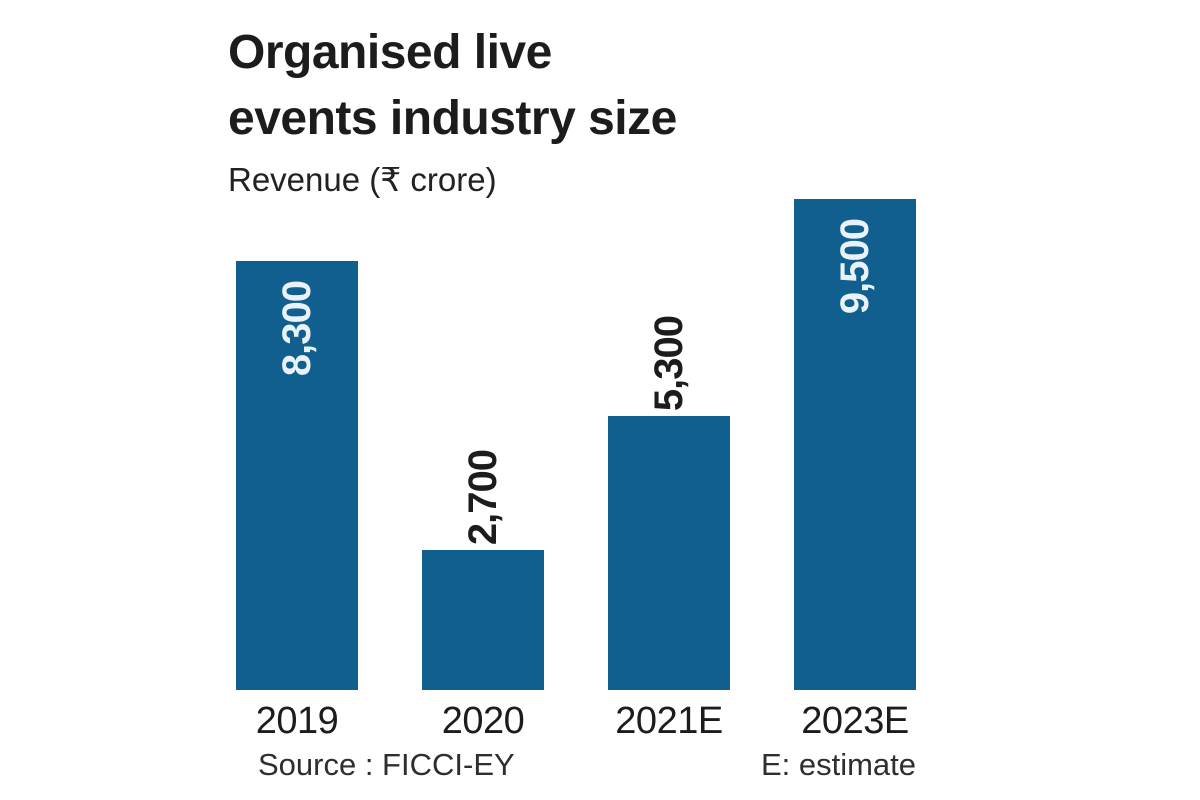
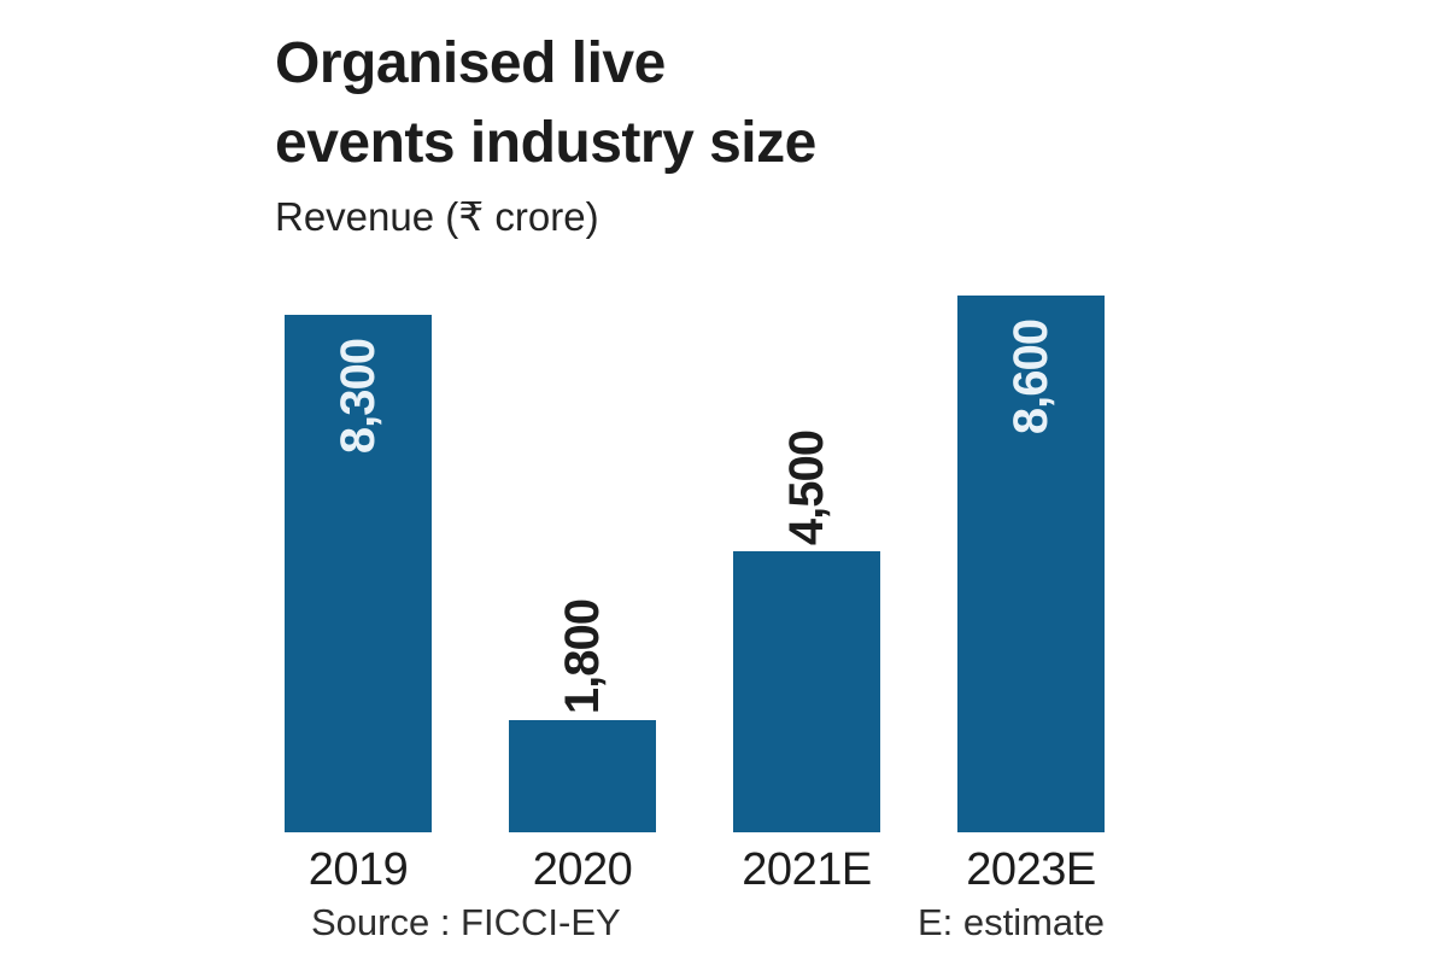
2020: 2,700 -> 1,800
2021E: 5,300 -> 4,500
2023E: 9,500 -> 8,600
